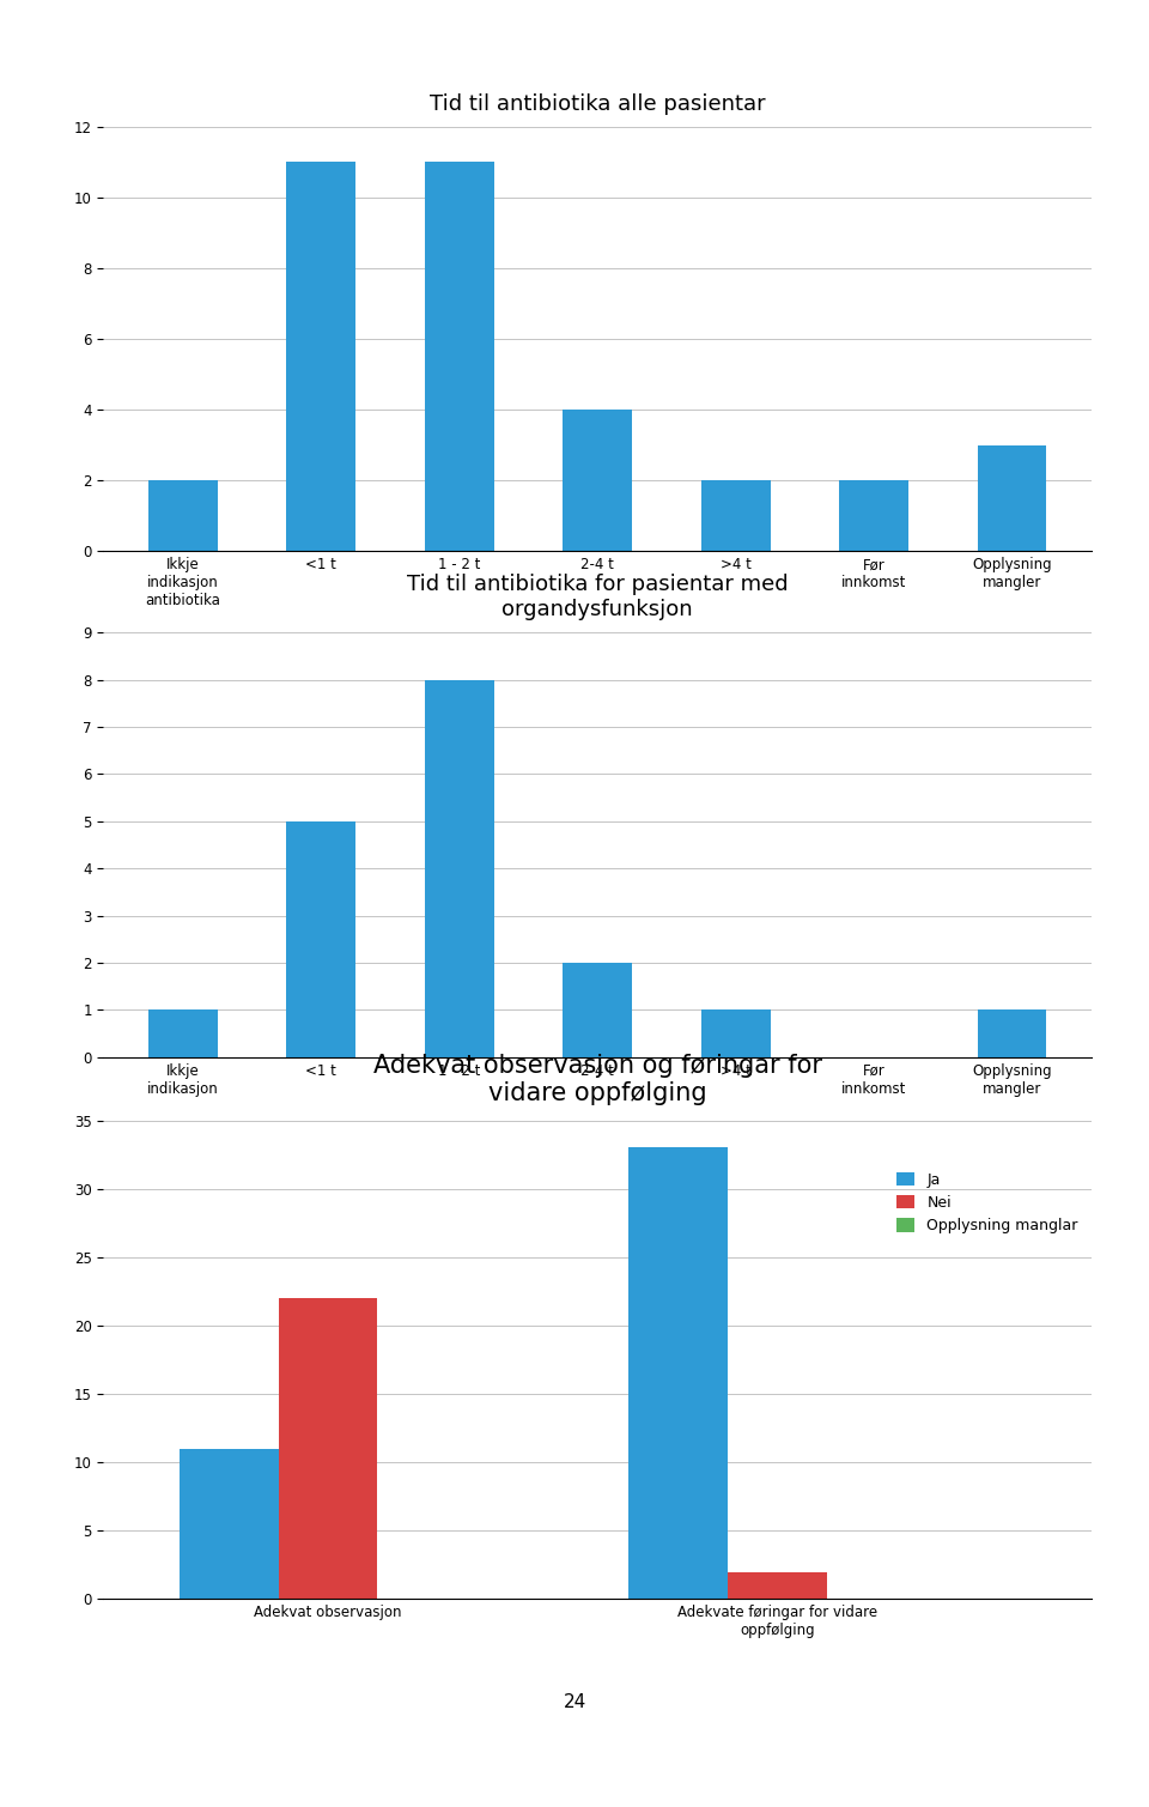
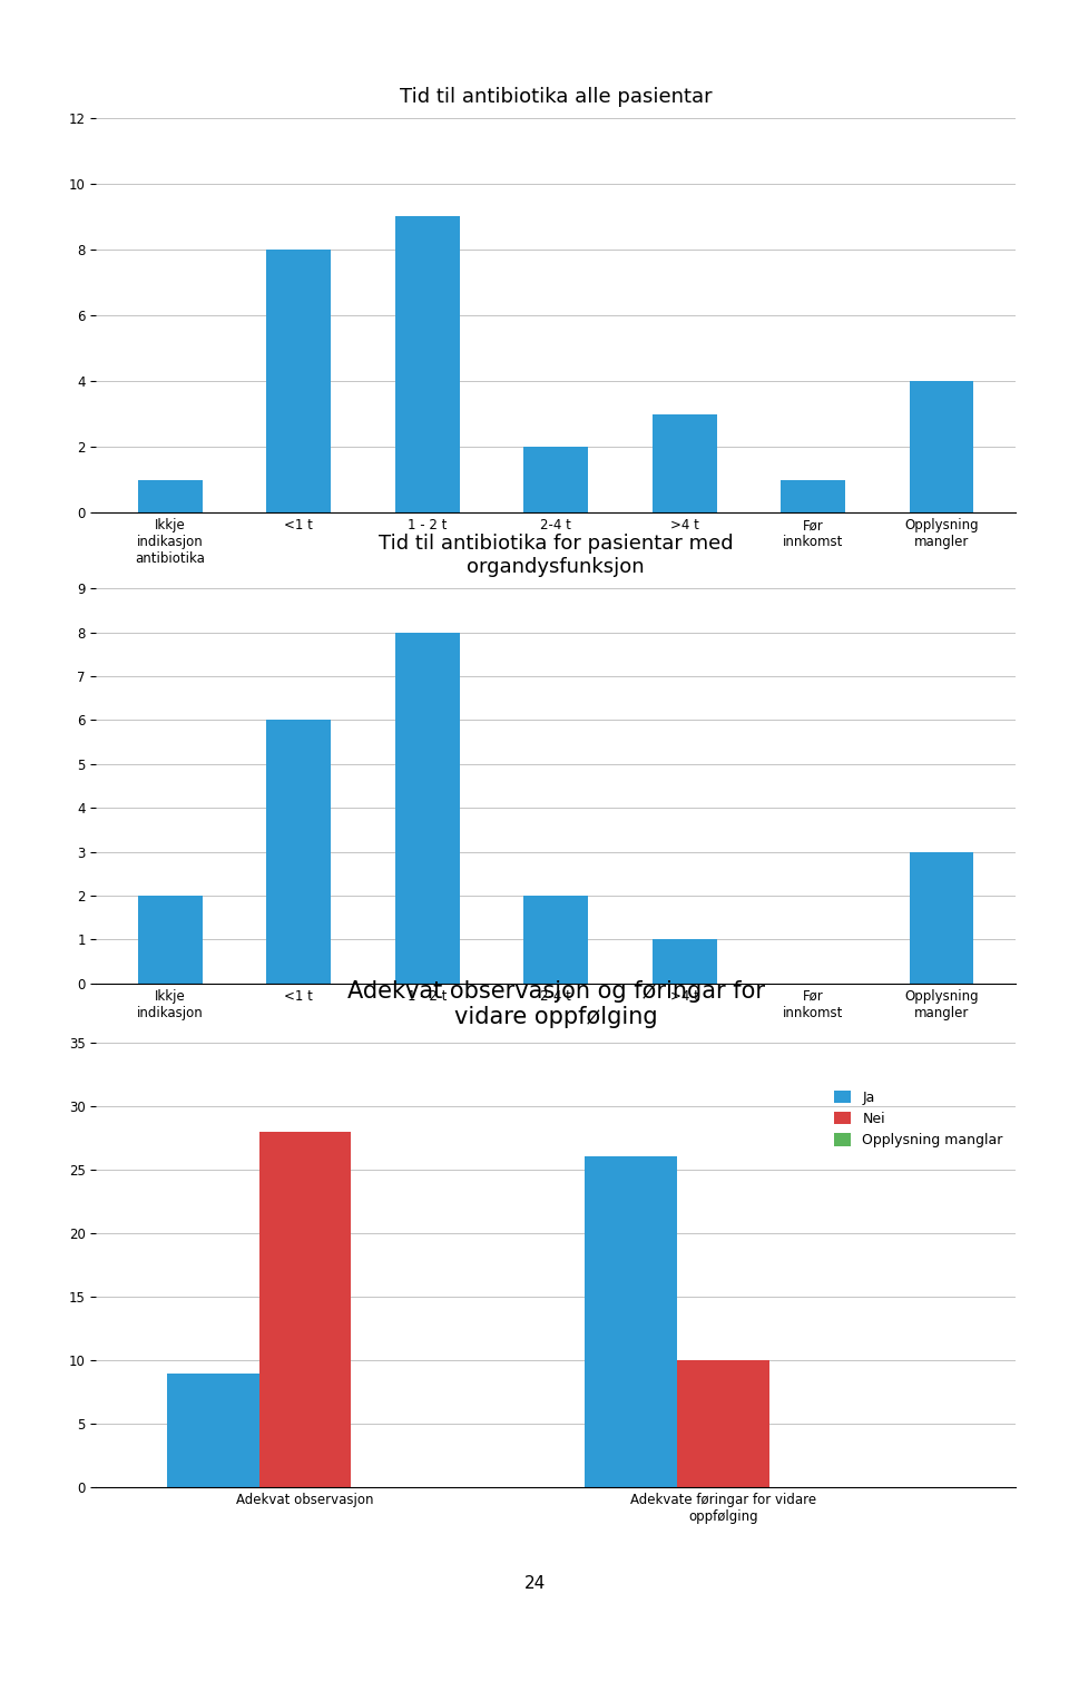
Tid til antibiotika alle pasientar/Ikkje indikasjon antibiotika: 2 -> 1
Tid til antibiotika alle pasientar/<1 t: 11 -> 8
Tid til antibiotika alle pasientar/1 - 2 t: 11 -> 9
Tid til antibiotika alle pasientar/2-4 t: 4 -> 2
Tid til antibiotika alle pasientar/>4 t: 2 -> 3
Tid til antibiotika alle pasientar/Før innkomst: 2 -> 1
Tid til antibiotika alle pasientar/Opplysning mangler: 3 -> 4
Tid til antibiotika for pasientar med organdysfunksjon/Ikkje indikasjon: 1 -> 2
Tid til antibiotika for pasientar med organdysfunksjon/<1 t: 5 -> 6
Tid til antibiotika for pasientar med organdysfunksjon/Opplysning mangler: 1 -> 3
Adekvat observasjon og føringar for vidare oppfølging/Ja/Adekvat observasjon: 11 -> 9
Adekvat observasjon og føringar for vidare oppfølging/Nei/Adekvat observasjon: 22 -> 28
Adekvat observasjon og føringar for vidare oppfølging/Ja/Adekvate føringar for vidare oppfølging: 33 -> 26
Adekvat observasjon og føringar for vidare oppfølging/Nei/Adekvate føringar for vidare oppfølging: 2 -> 10
